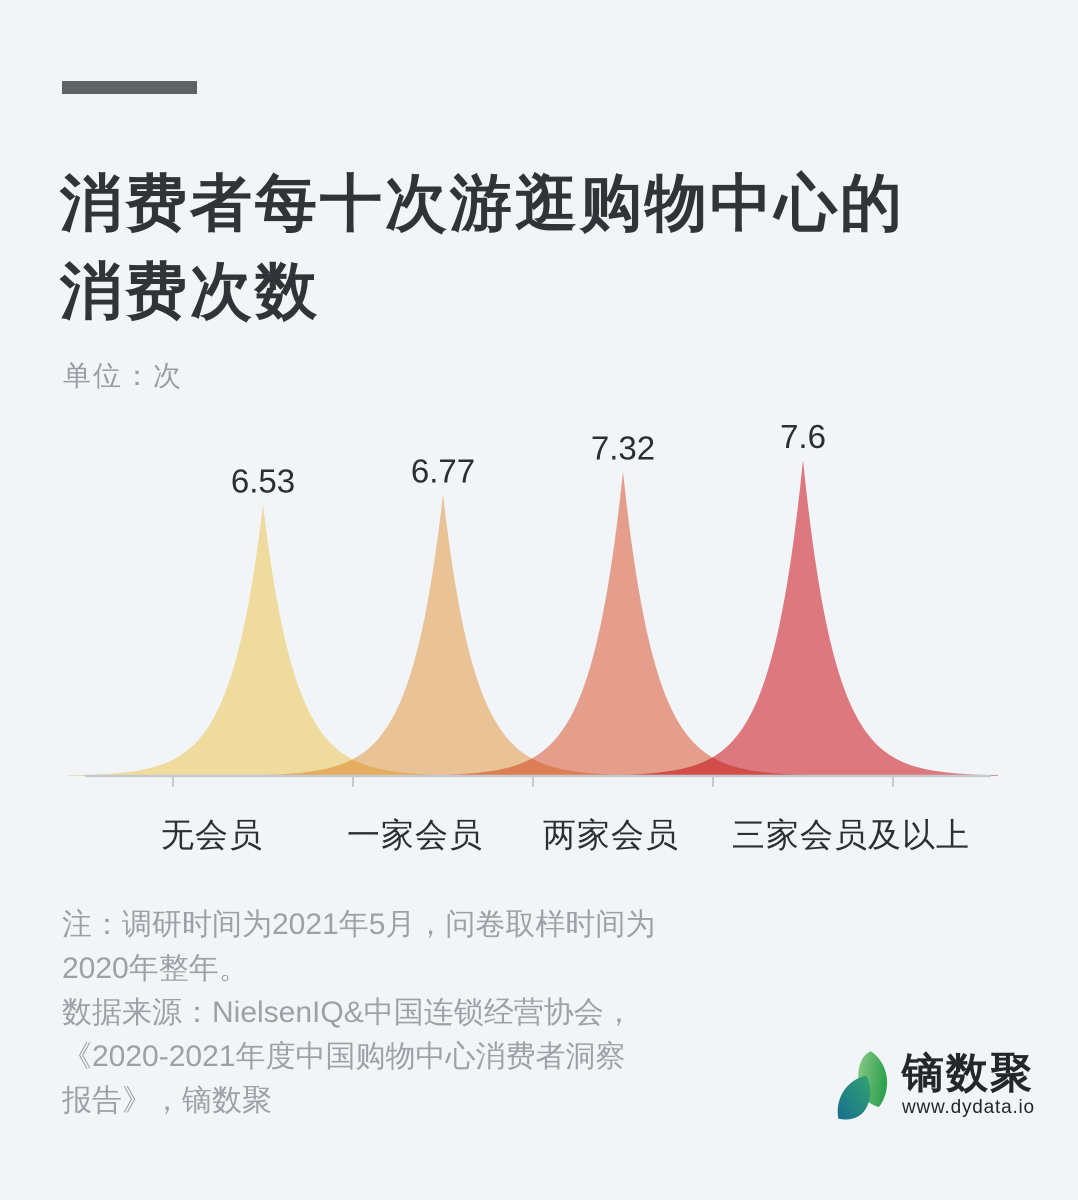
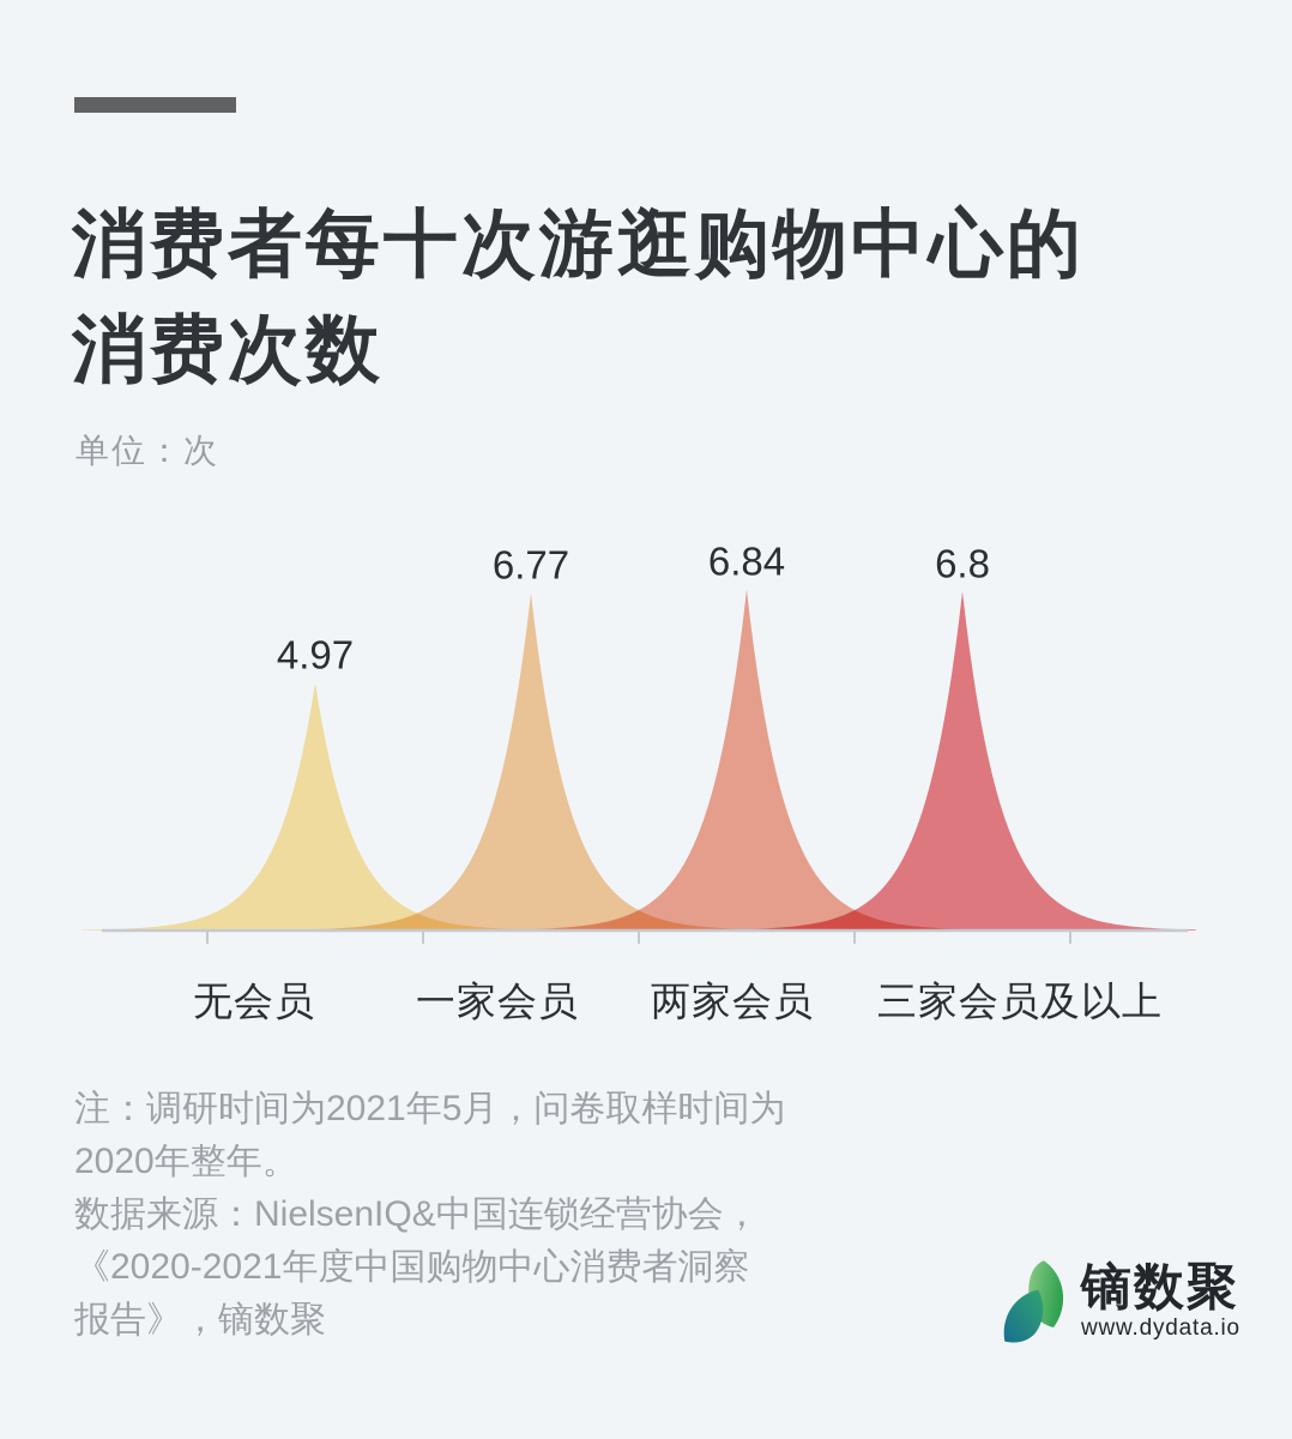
无会员: 6.53 -> 4.97
两家会员: 7.32 -> 6.84
三家会员及以上: 7.6 -> 6.8
